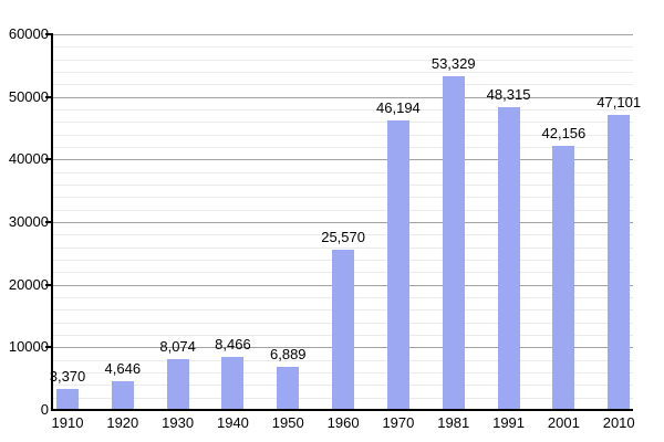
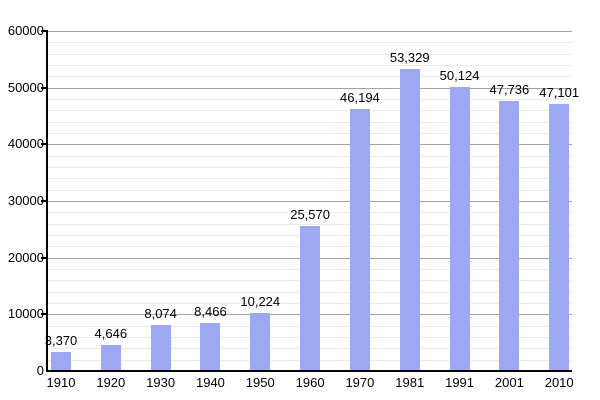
1950: 6,889 -> 10,224
1991: 48,315 -> 50,124
2001: 42,156 -> 47,736
